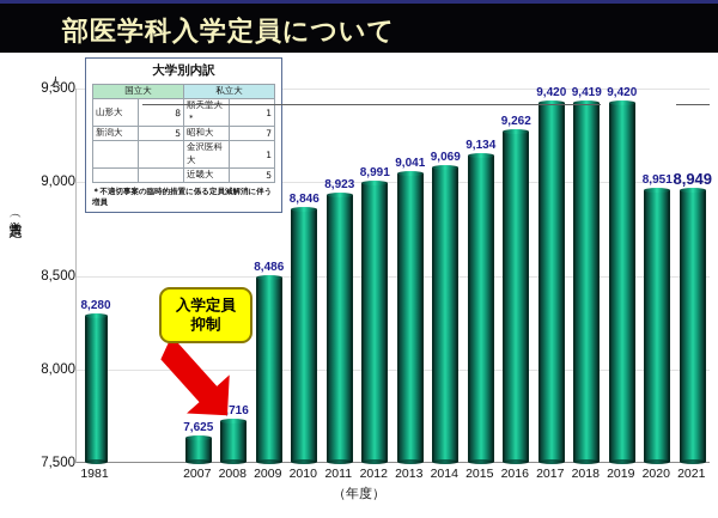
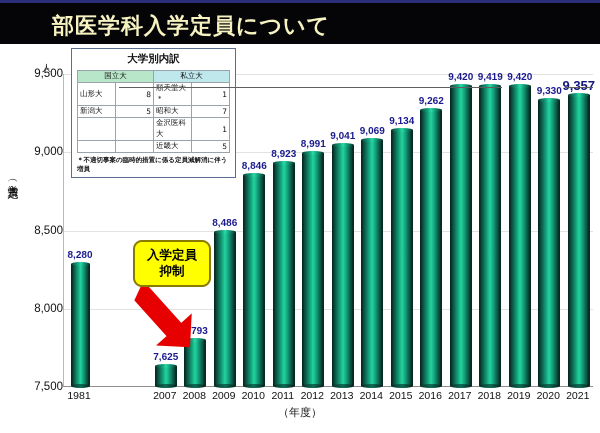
2008: 7,716 -> 7,793
2020: 8,951 -> 9,330
2021: 8,949 -> 9,357
